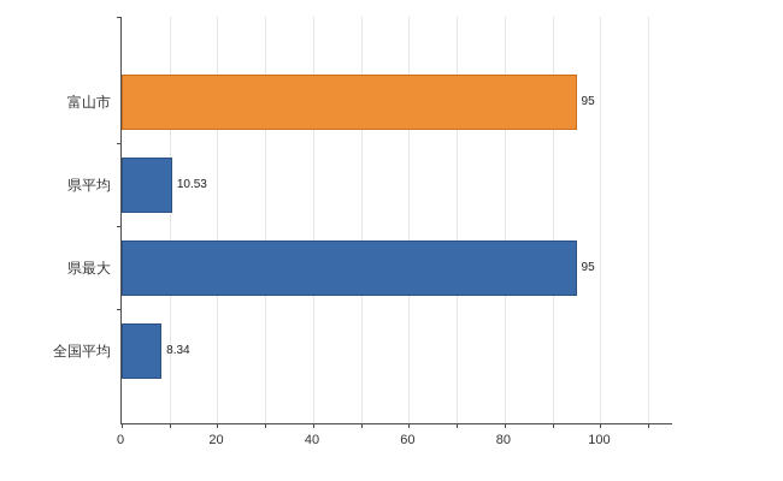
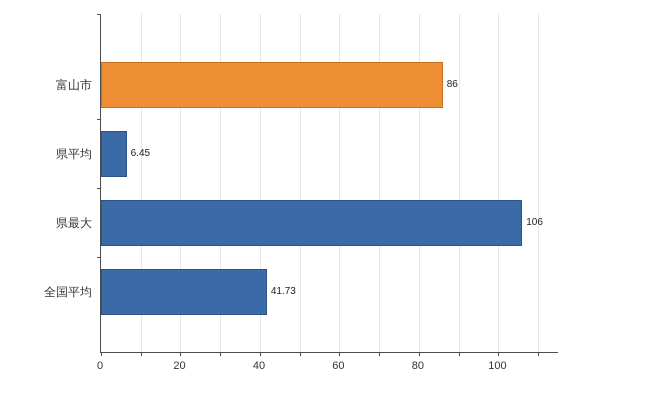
富山市: 95 -> 86
県平均: 10.53 -> 6.45
県最大: 95 -> 106
全国平均: 8.34 -> 41.73
